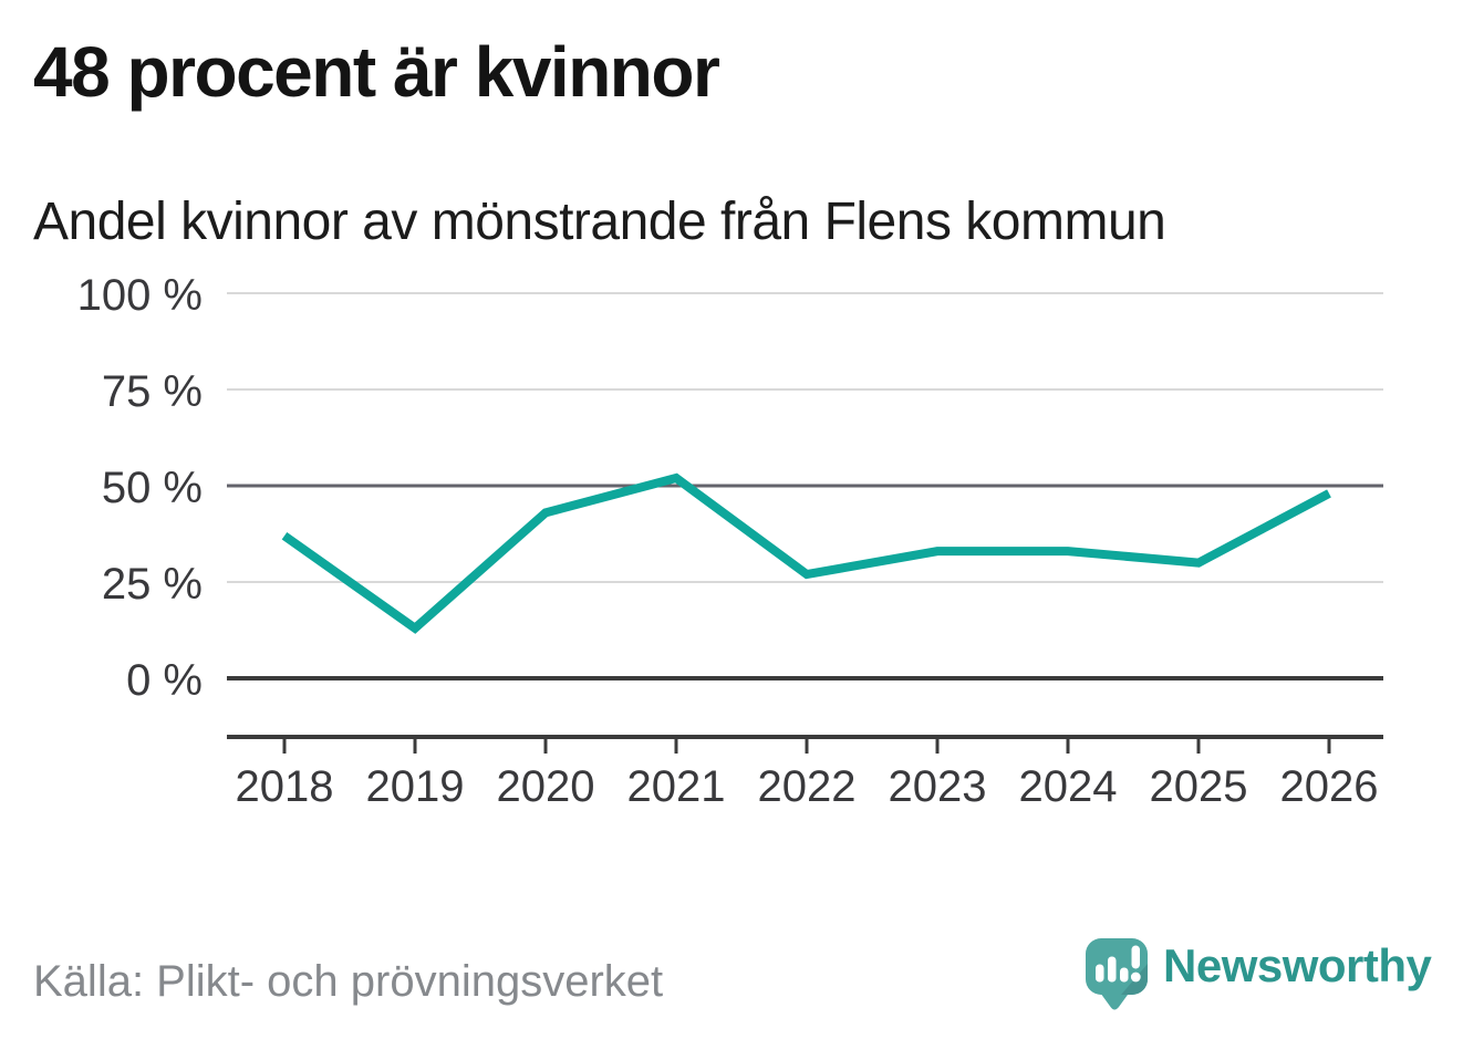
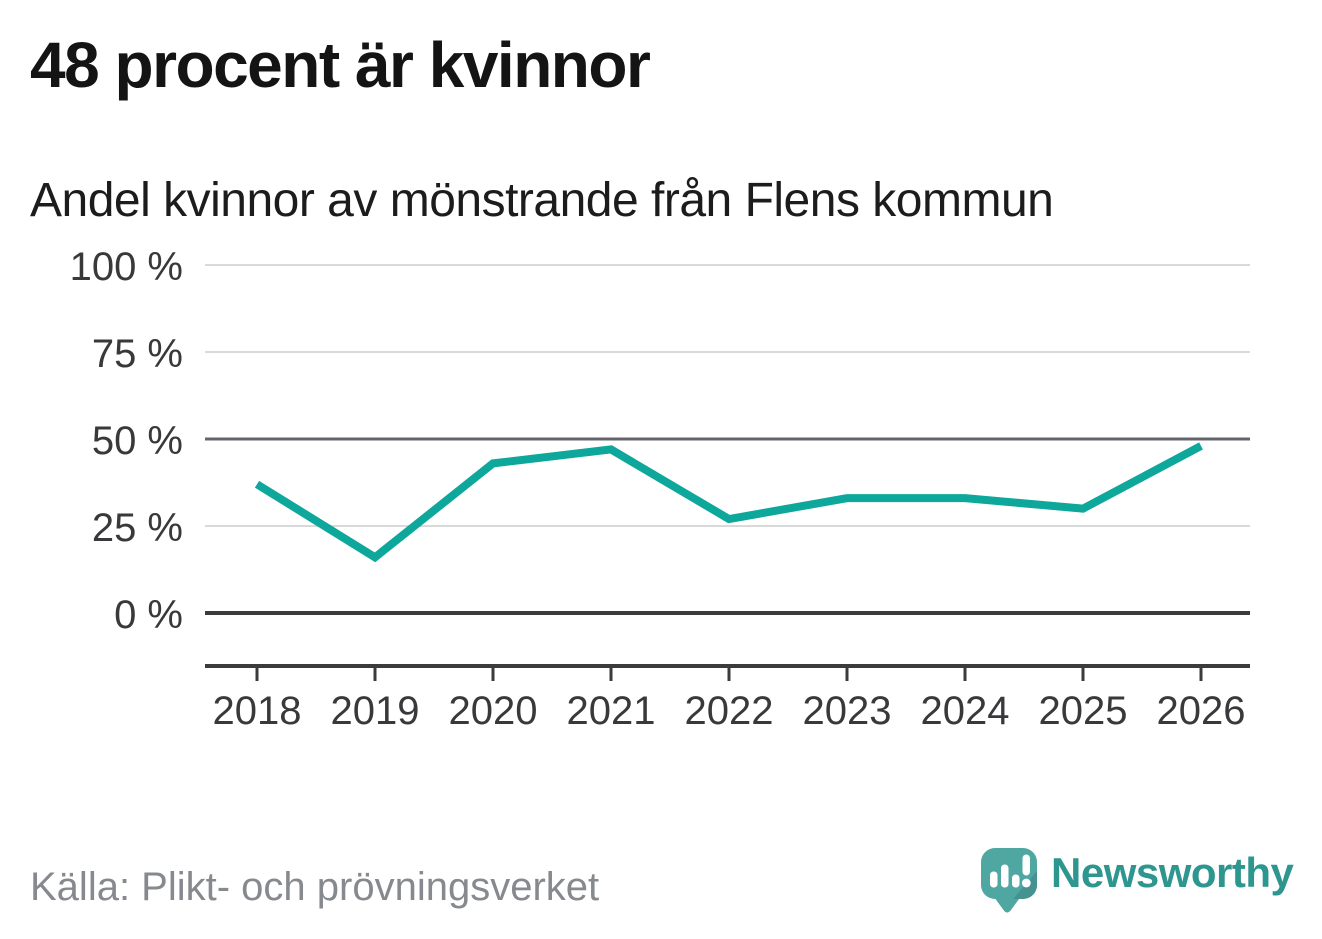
2019: 13% -> 16%
2021: 52% -> 47%
